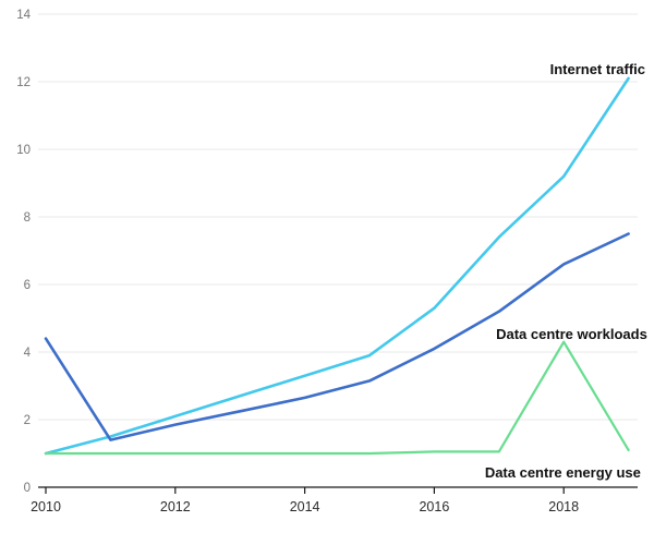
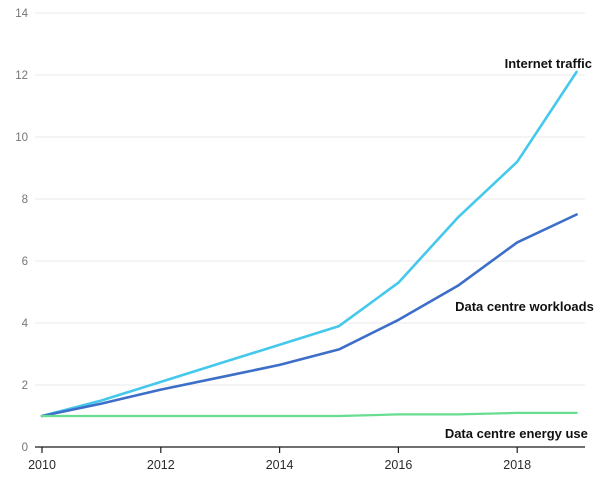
Data centre workloads/2010: 4.4 -> 1.0
Data centre energy use/2018: 4.3 -> 1.1
